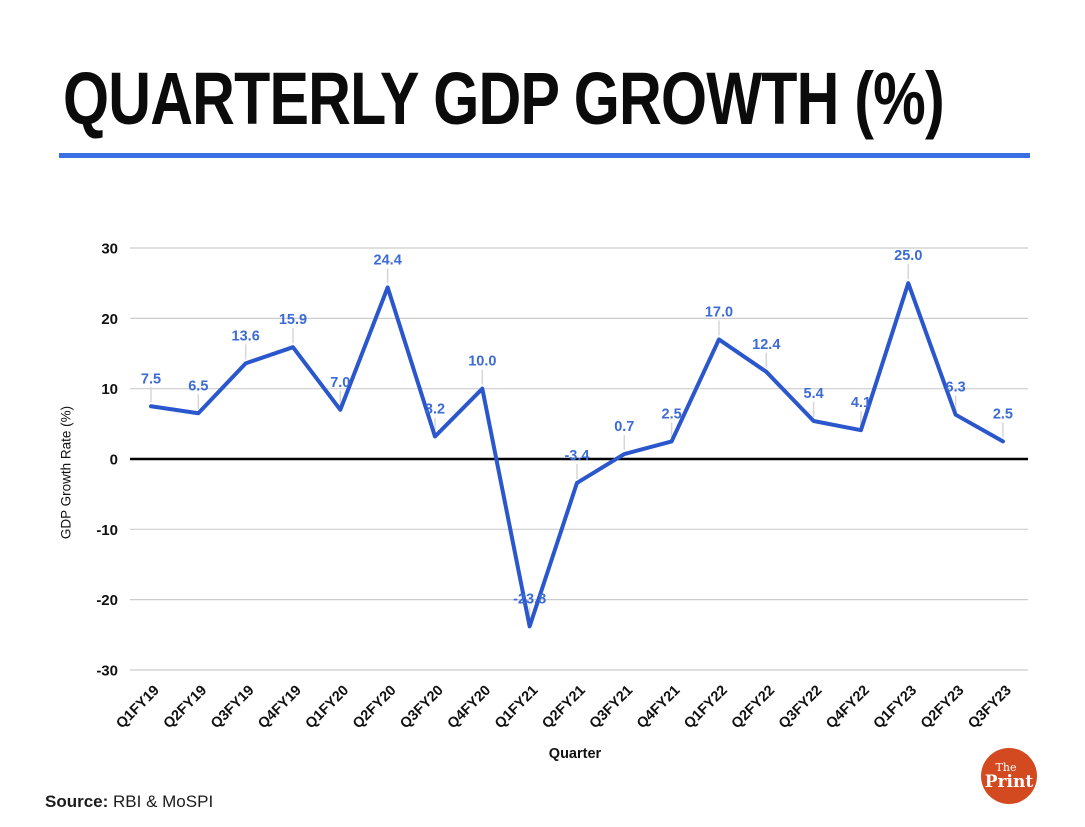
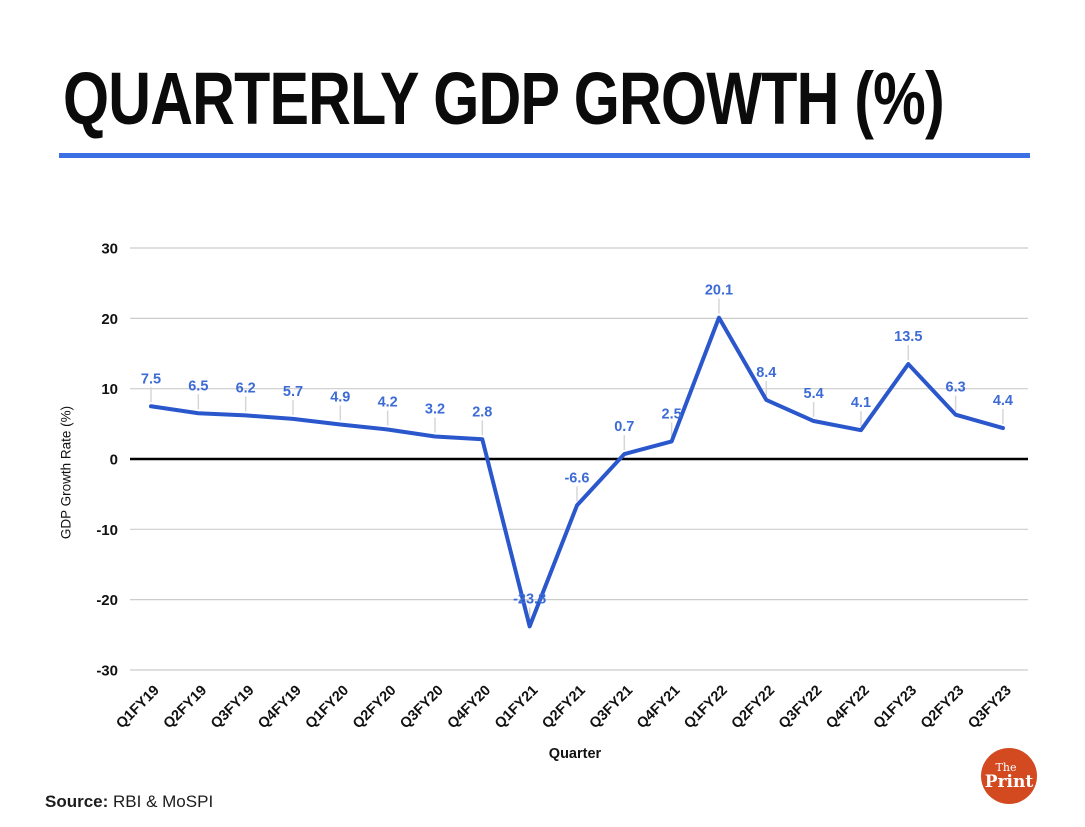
Q3FY19: 13.6 -> 6.2
Q4FY19: 15.9 -> 5.7
Q1FY20: 7.0 -> 4.9
Q2FY20: 24.4 -> 4.2
Q4FY20: 10.0 -> 2.8
Q2FY21: -3.4 -> -6.6
Q1FY22: 17.0 -> 20.1
Q2FY22: 12.4 -> 8.4
Q1FY23: 25.0 -> 13.5
Q3FY23: 2.5 -> 4.4
